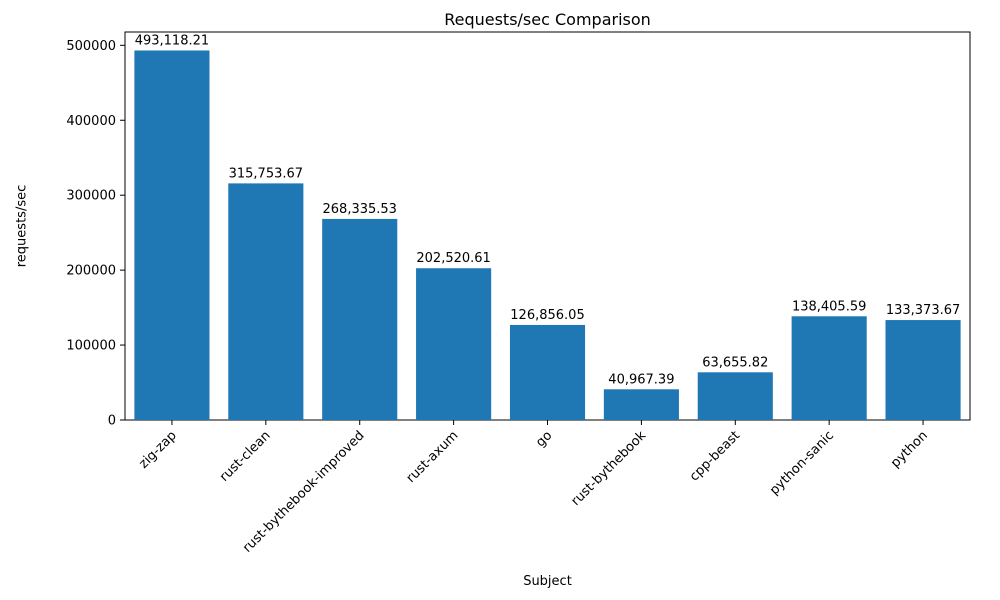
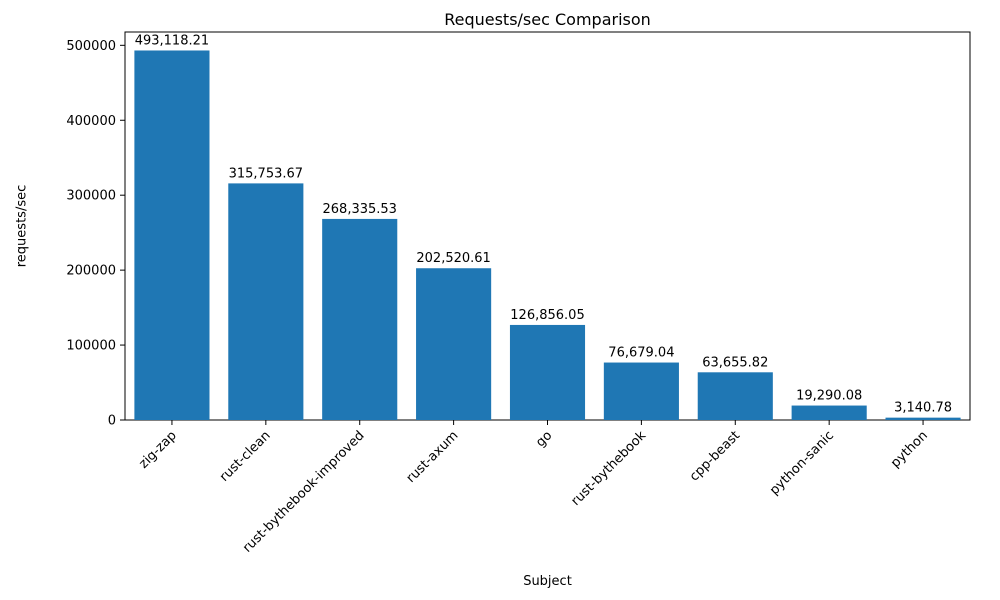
rust-bythebook: 40,967.39 -> 76,679.04
python-sanic: 138,405.59 -> 19,290.08
python: 133,373.67 -> 3,140.78
